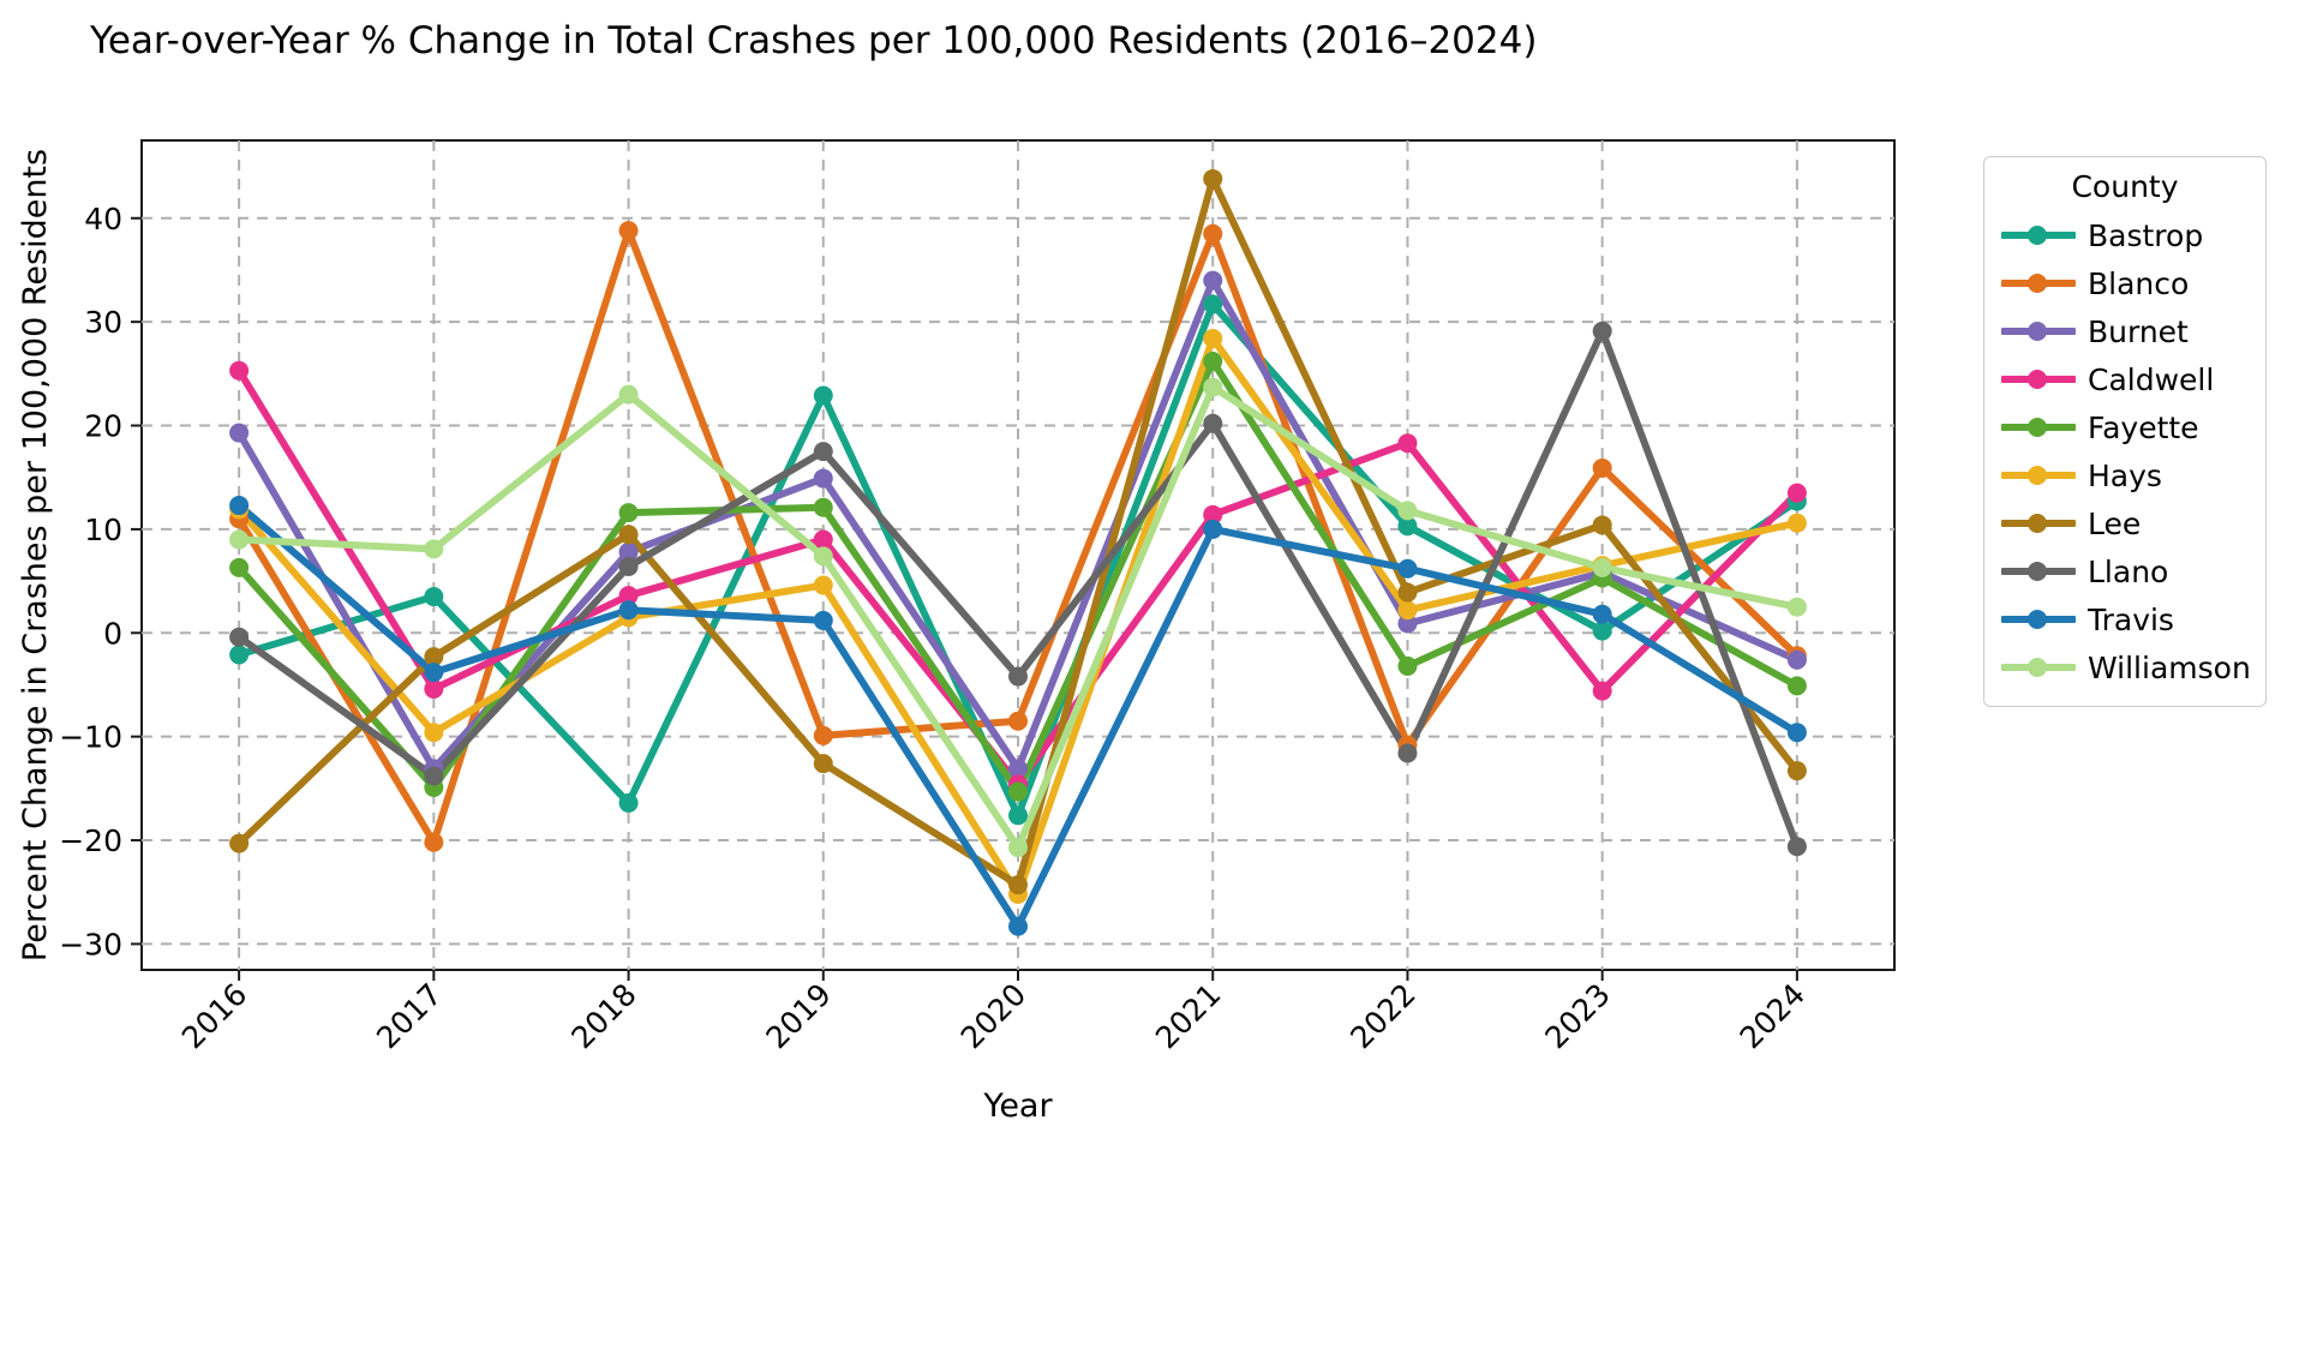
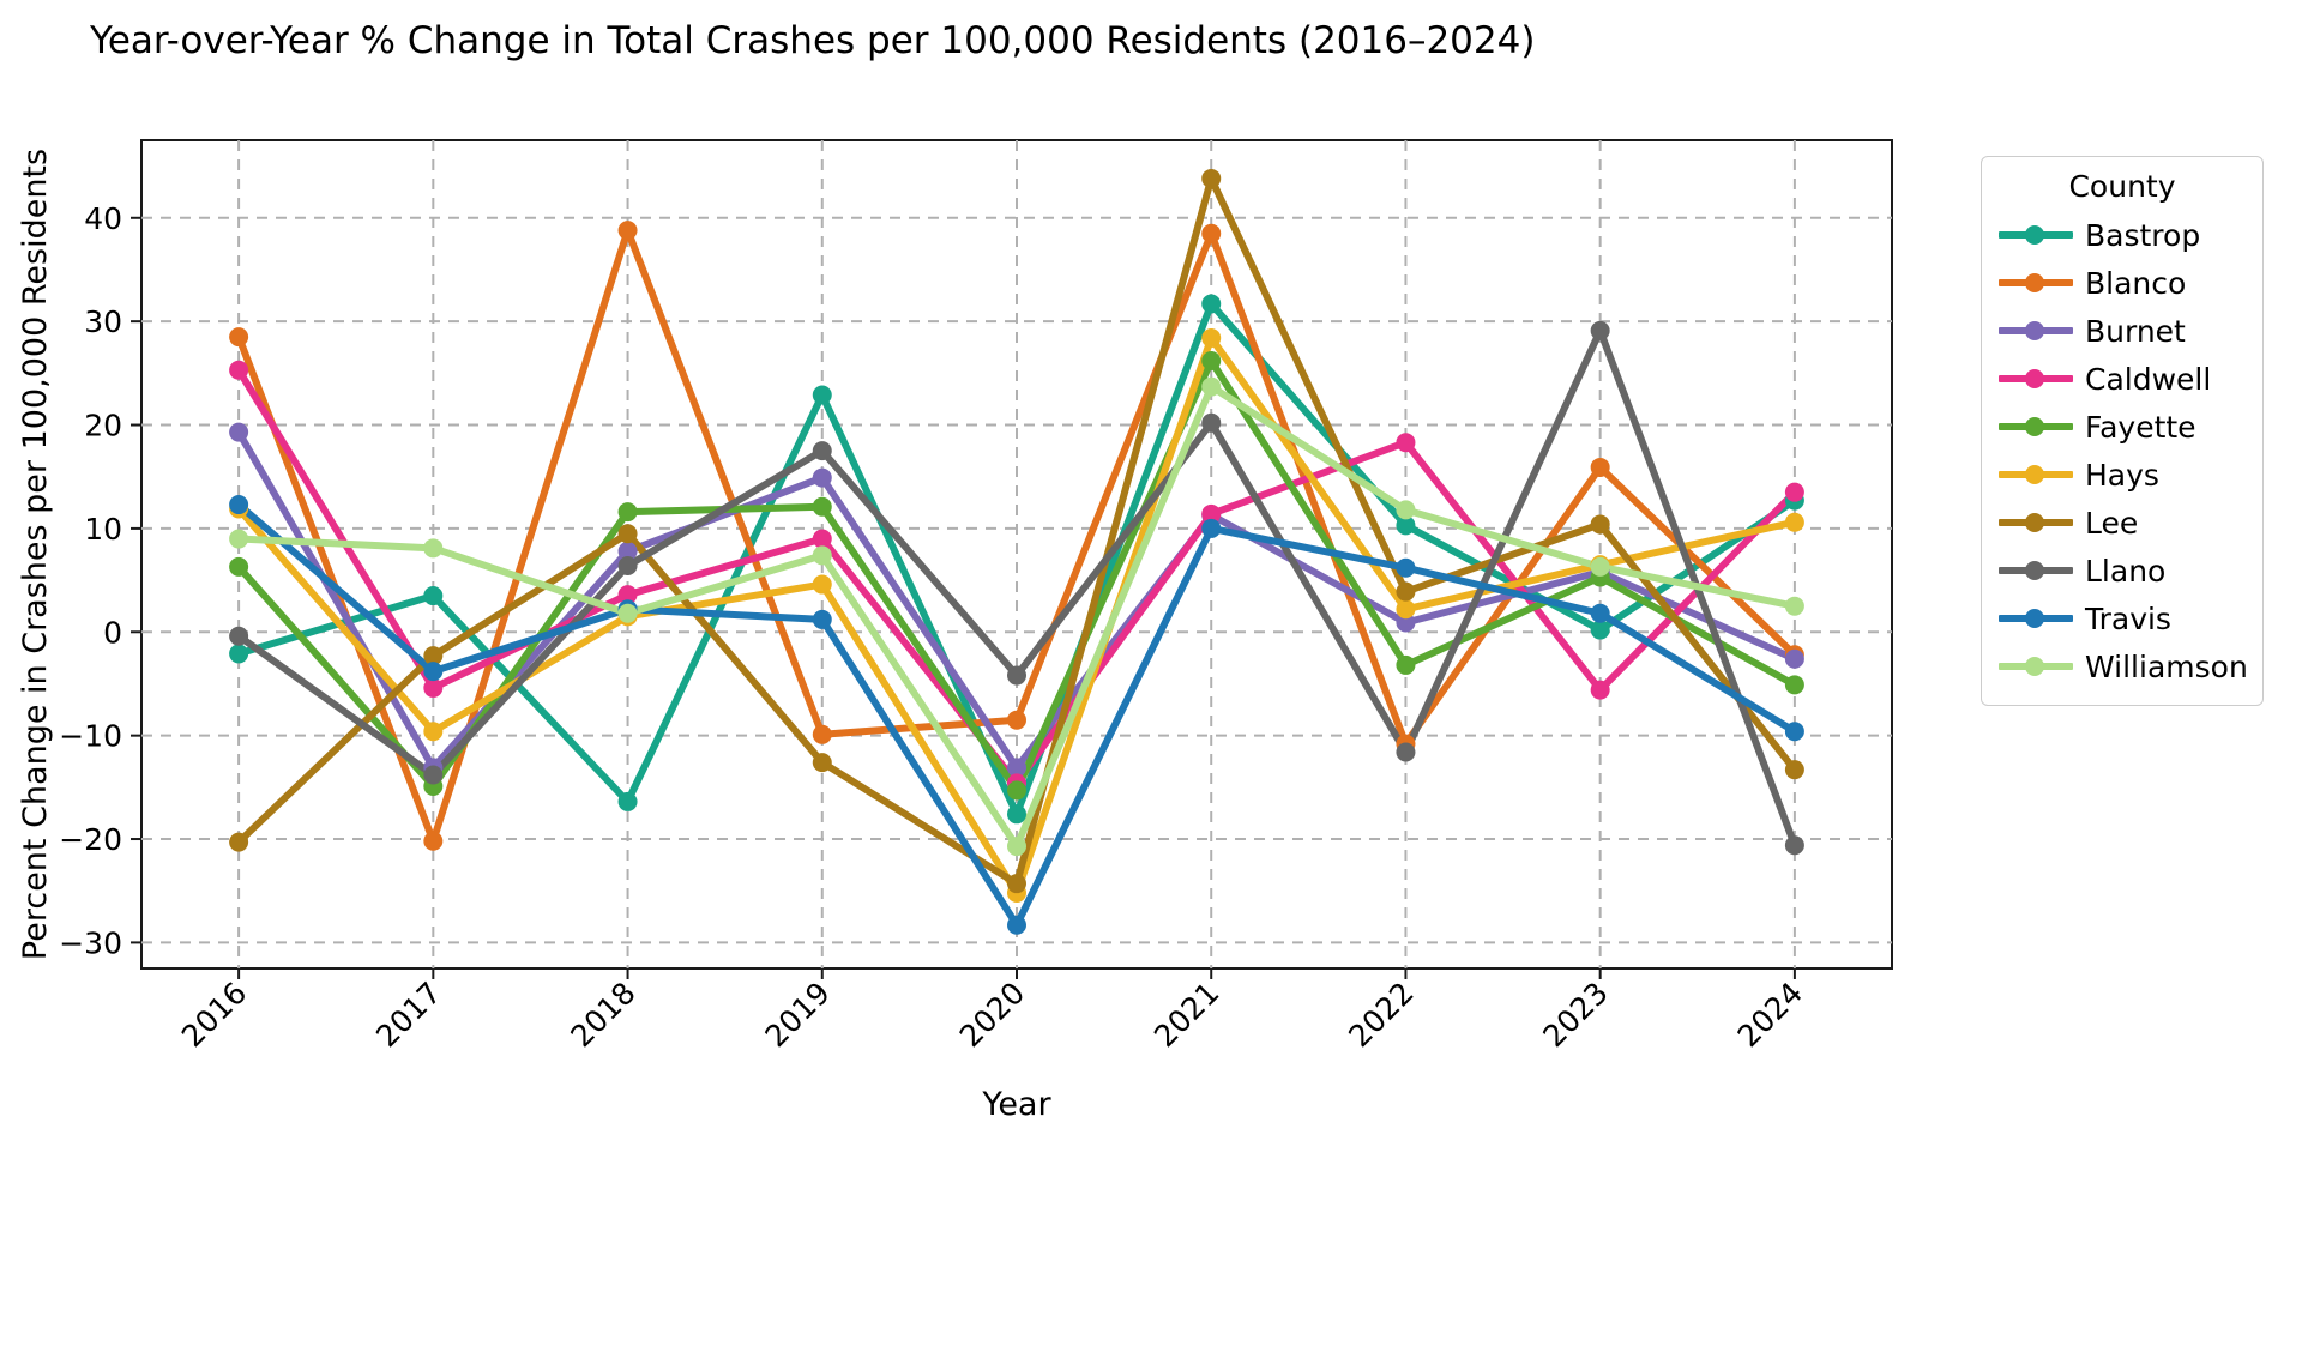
Blanco/2016: 11 -> 28
Williamson/2018: 23 -> 2
Burnet/2021: 34 -> 11
